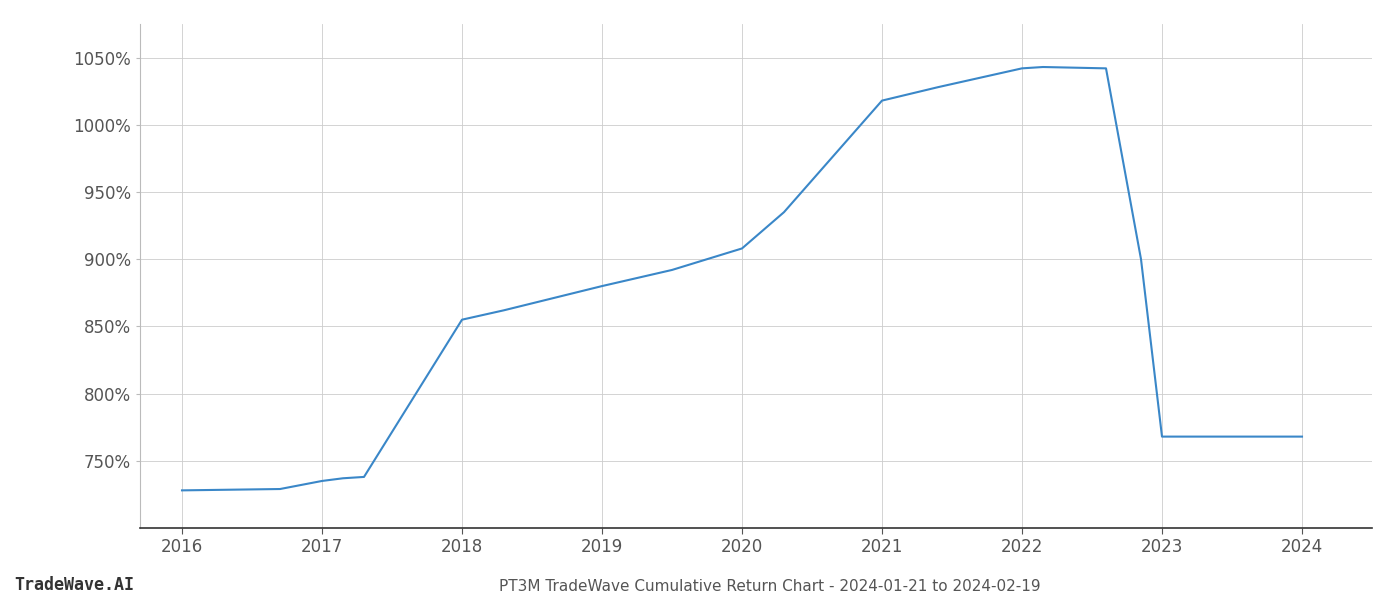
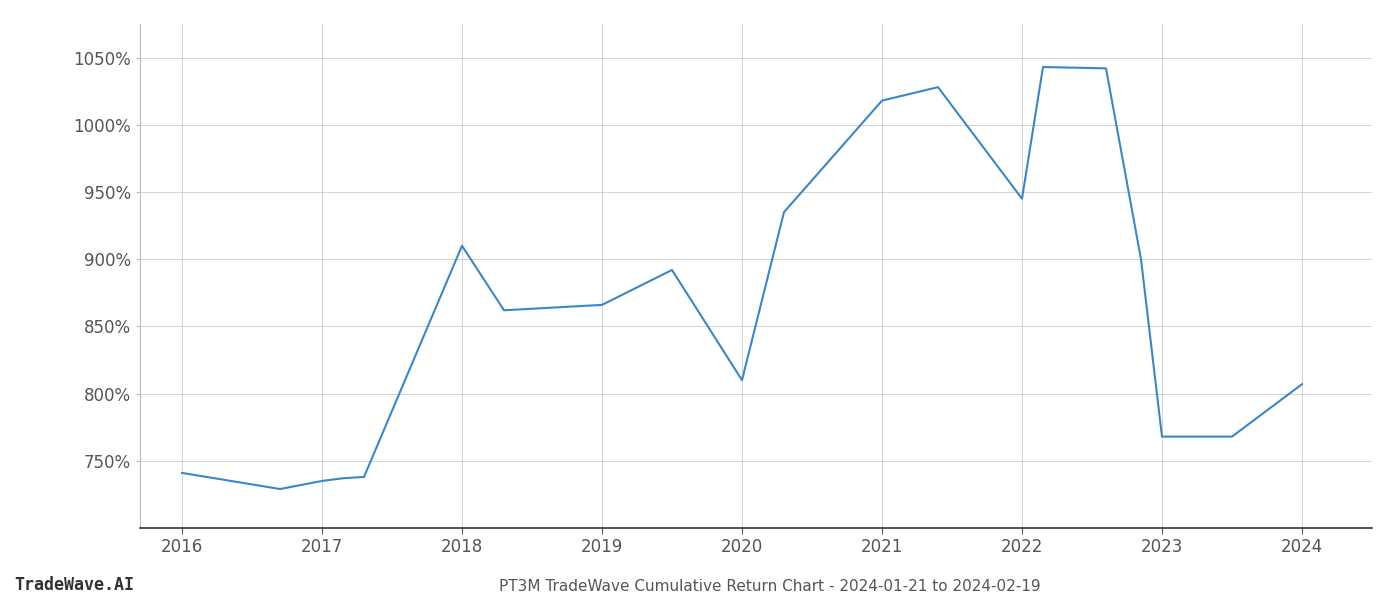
2016: 728% -> 741%
2018: 855% -> 910%
2019: 880% -> 866%
2020: 908% -> 810%
2022: 1042% -> 945%
2024: 768% -> 807%
